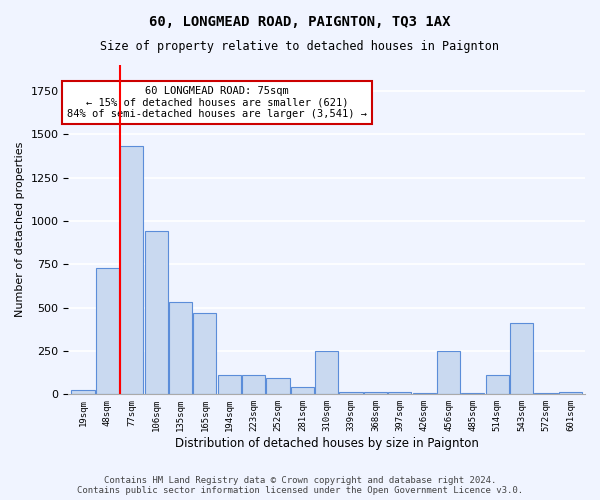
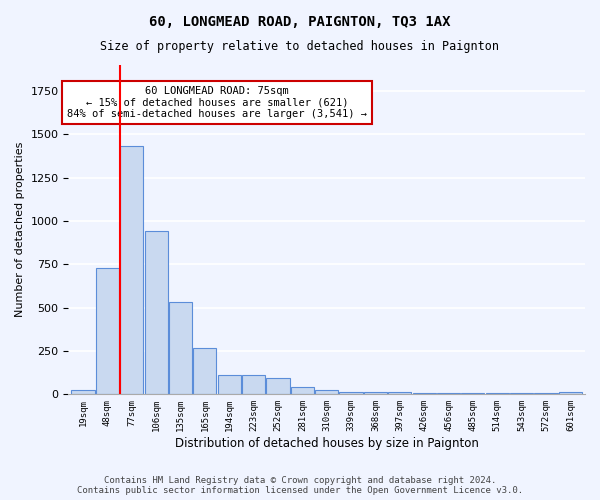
165sqm: 470 -> 260
310sqm: 250 -> 20
456sqm: 250 -> 10
514sqm: 110 -> 10
543sqm: 410 -> 10
